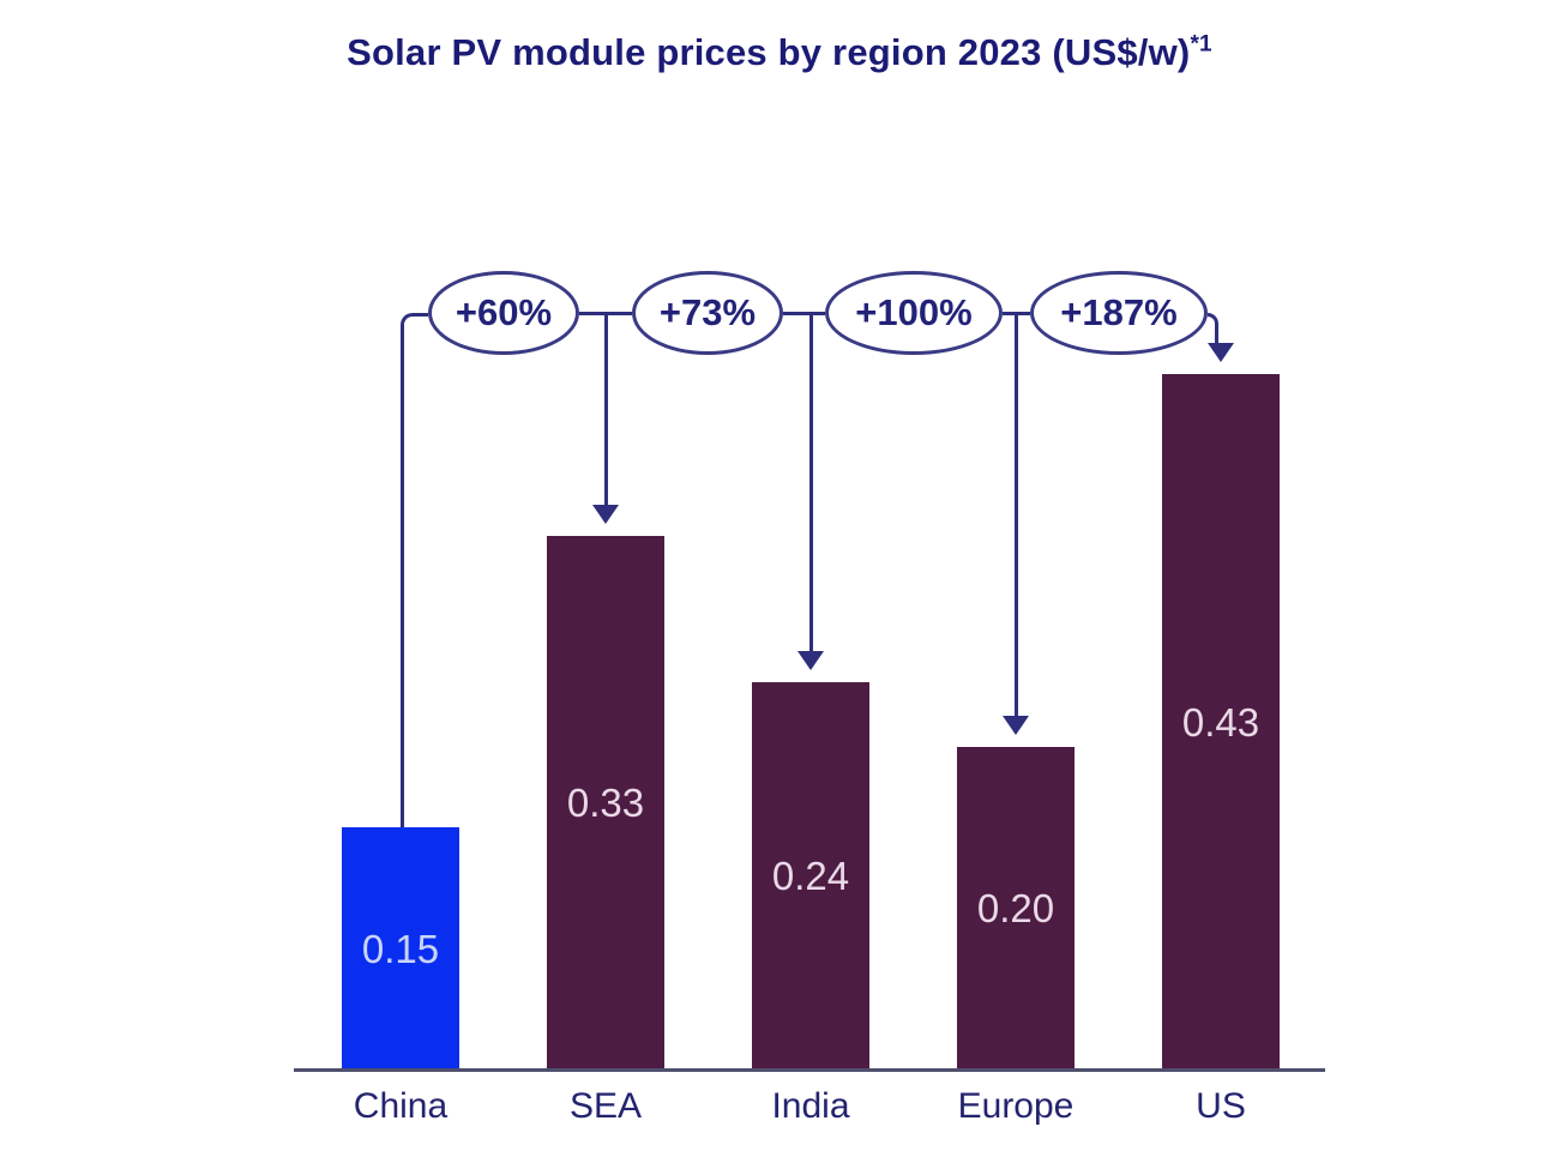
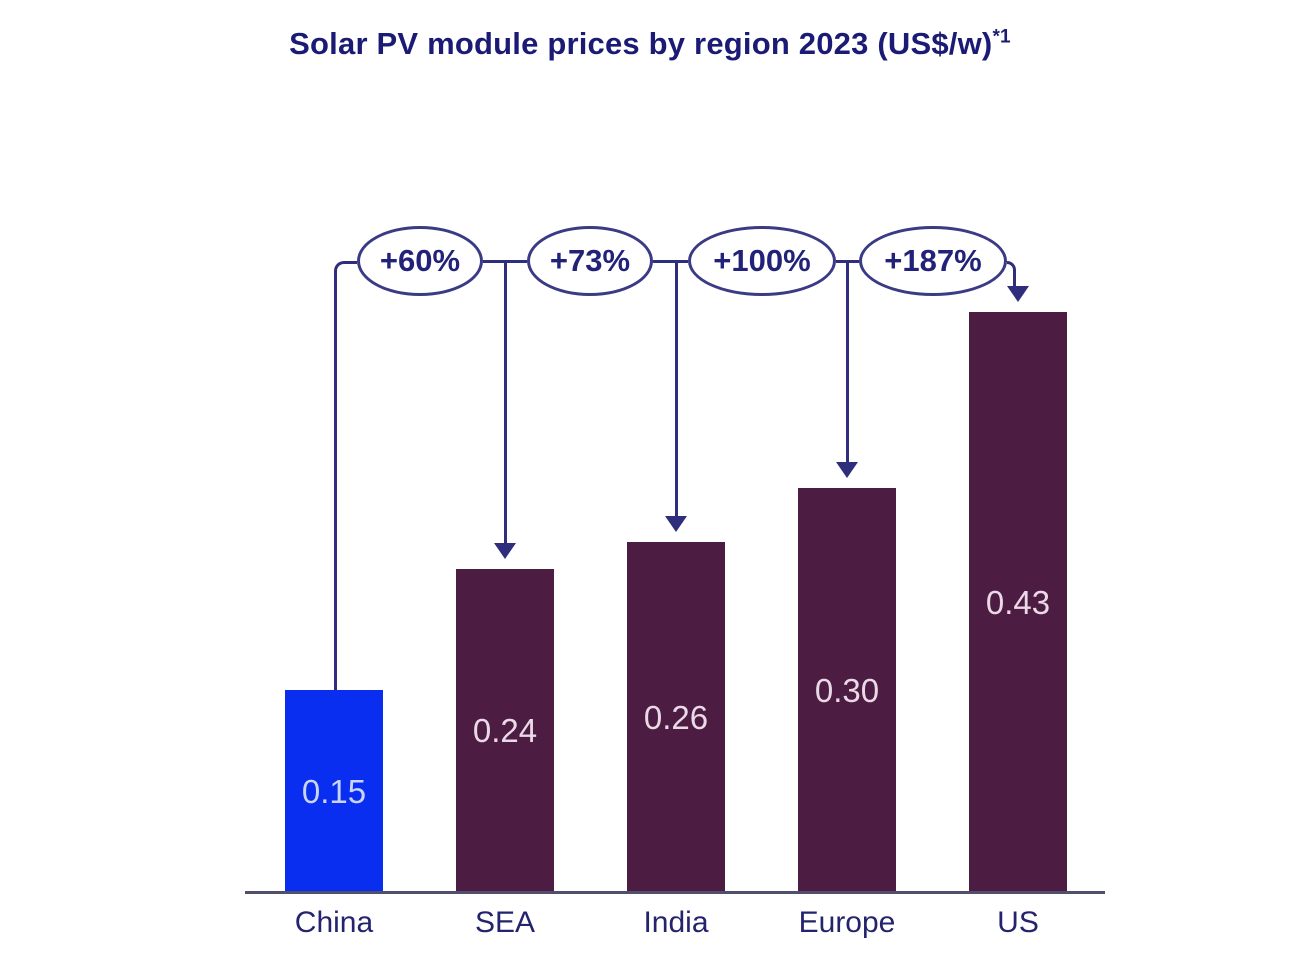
SEA: 0.33 -> 0.24
India: 0.24 -> 0.26
Europe: 0.20 -> 0.30
